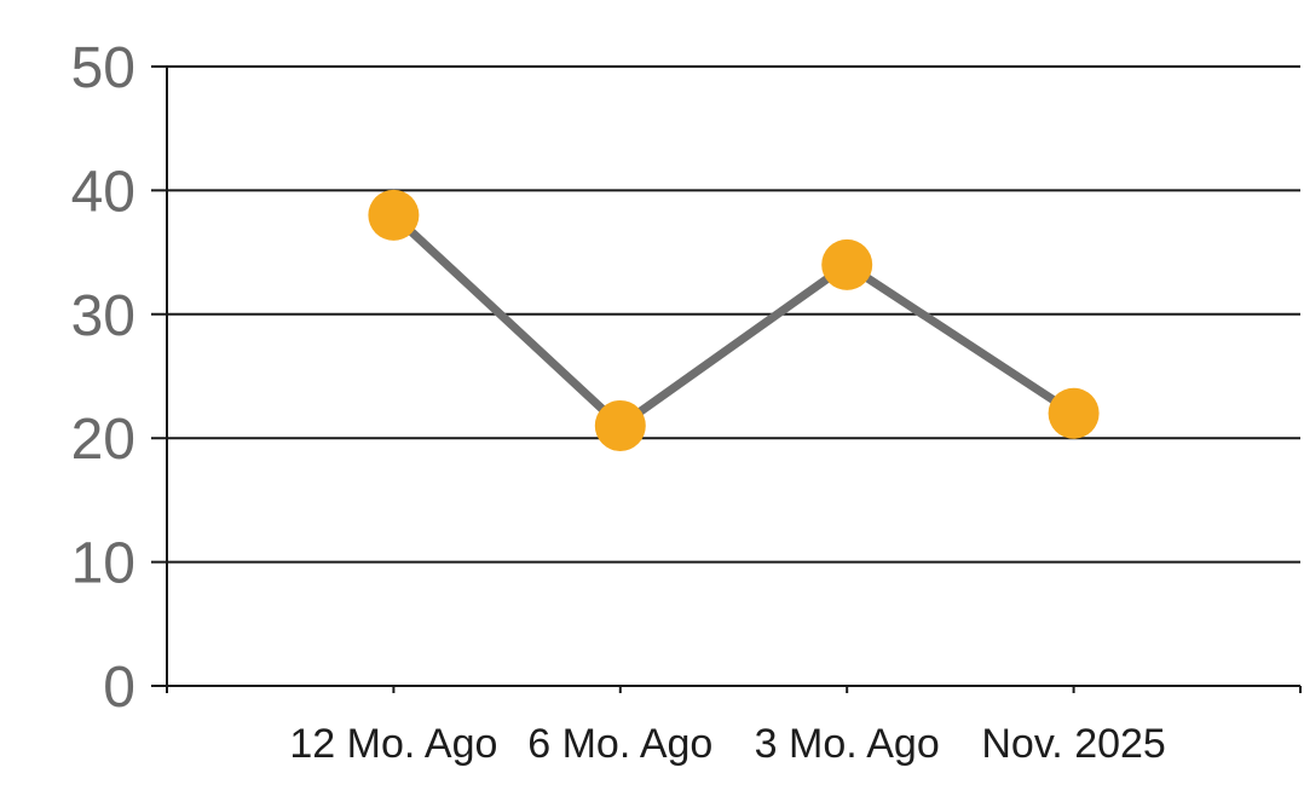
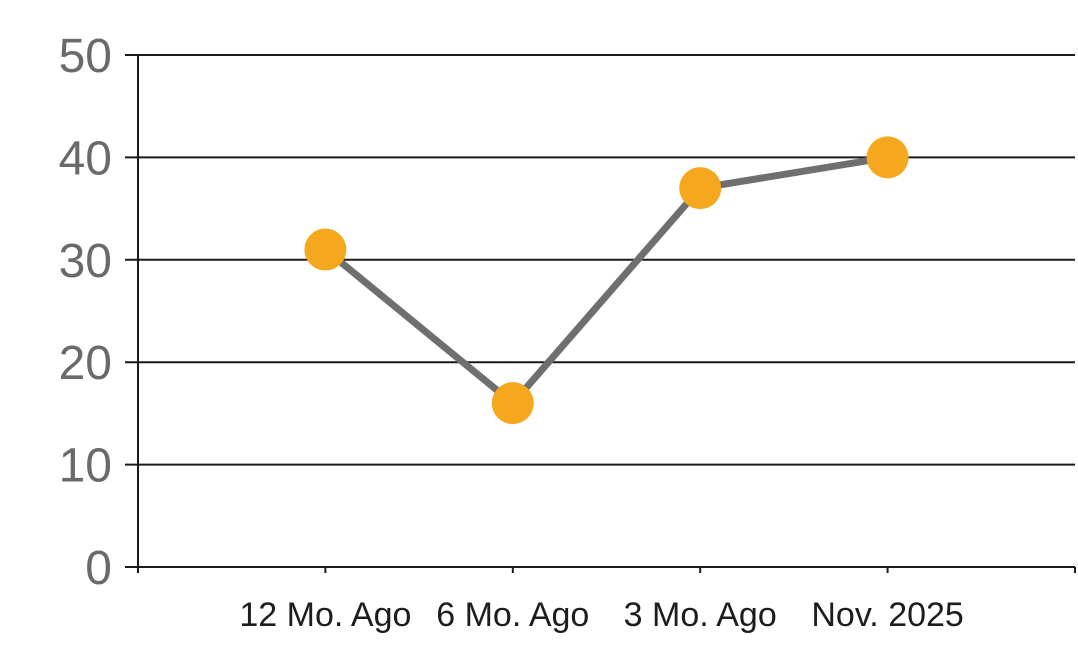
12 Mo. Ago: 38 -> 31
6 Mo. Ago: 21 -> 16
3 Mo. Ago: 34 -> 37
Nov. 2025: 22 -> 40
